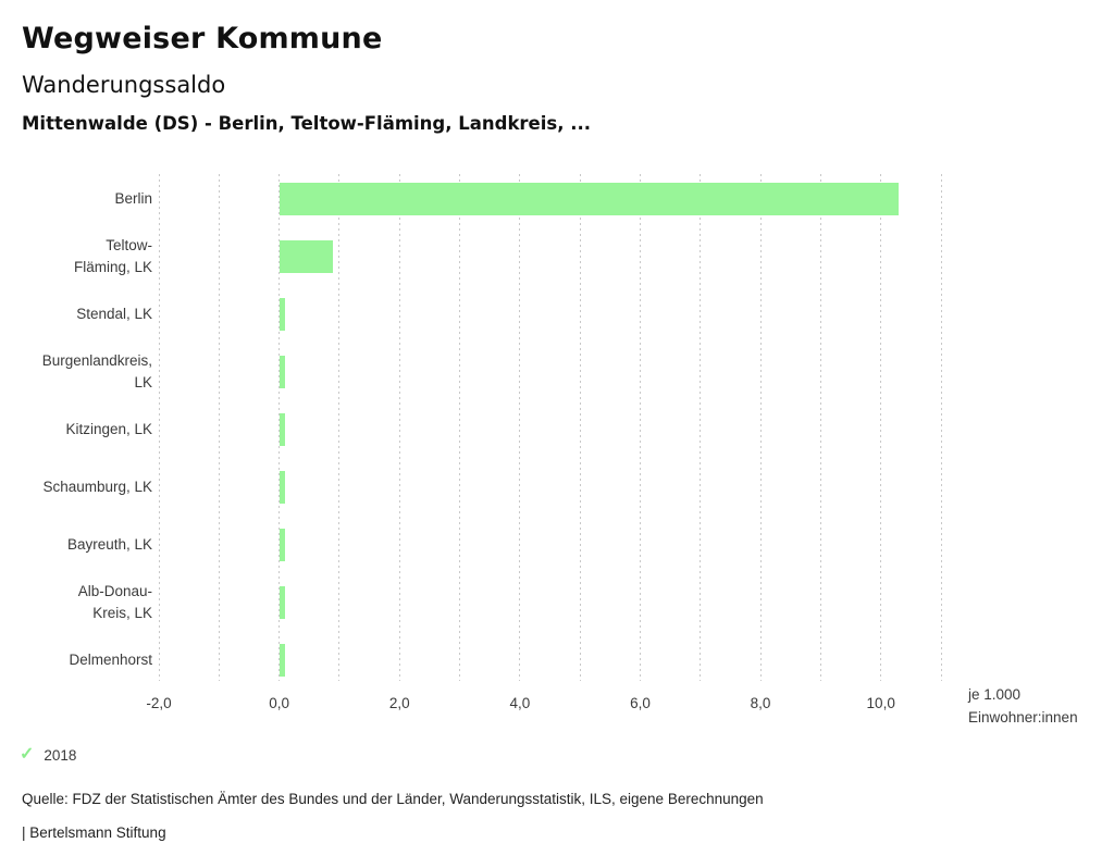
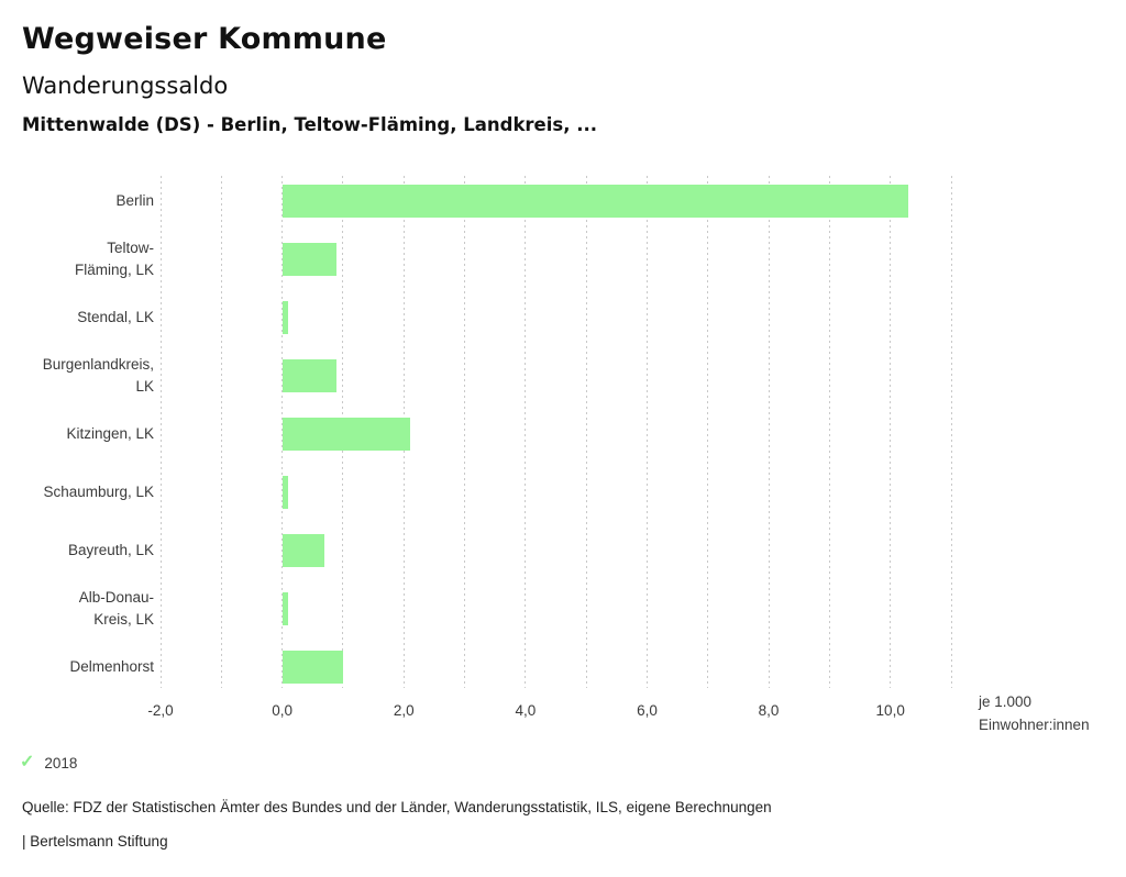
Burgenlandkreis, LK: 0,1 -> 0,9
Kitzingen, LK: 0,1 -> 2,1
Bayreuth, LK: 0,1 -> 0,7
Delmenhorst: 0,1 -> 1,0
